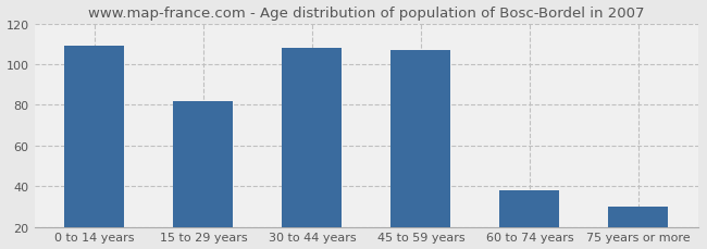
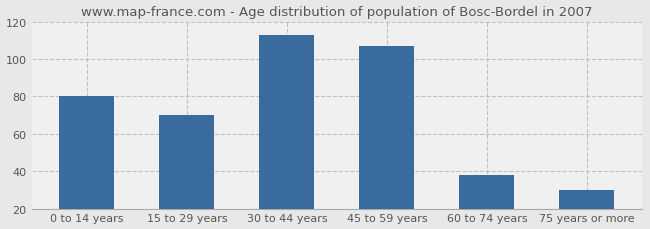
0 to 14 years: 109 -> 80
15 to 29 years: 82 -> 70
30 to 44 years: 108 -> 113
